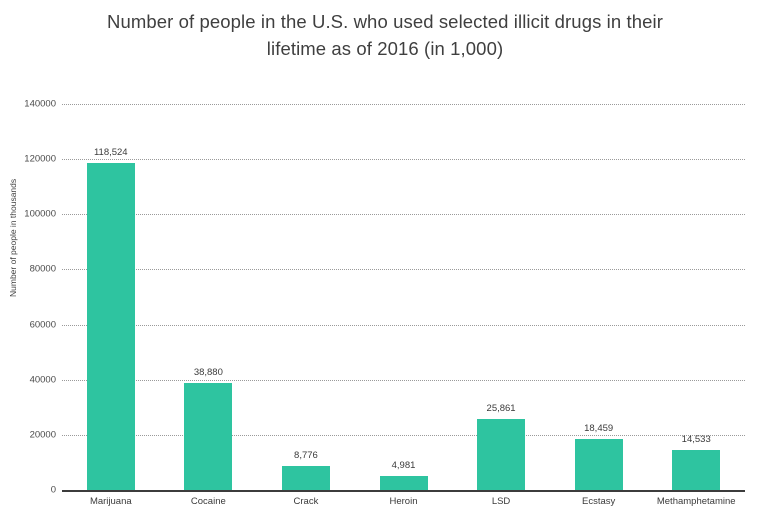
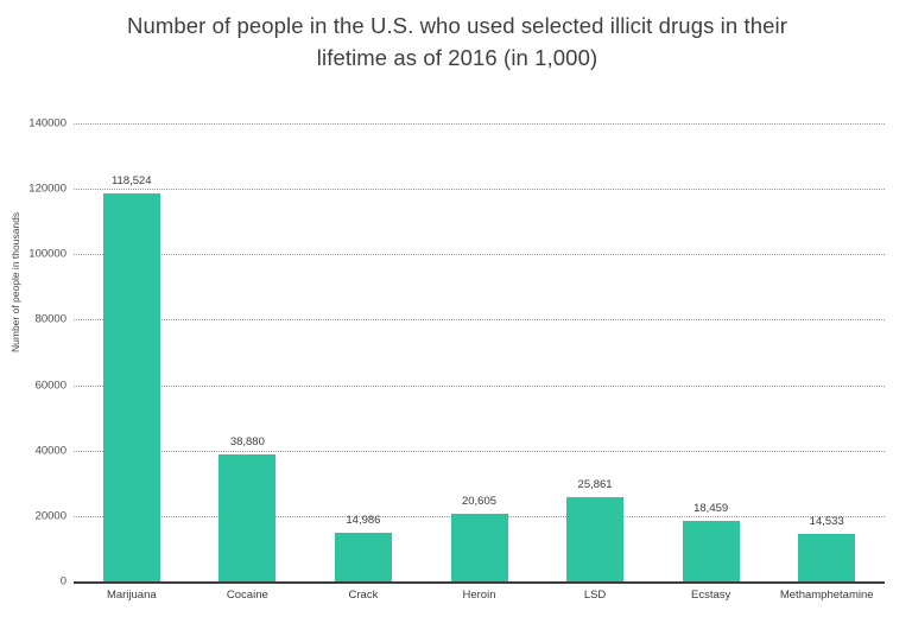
Crack: 8,776 -> 14,986
Heroin: 4,981 -> 20,605
